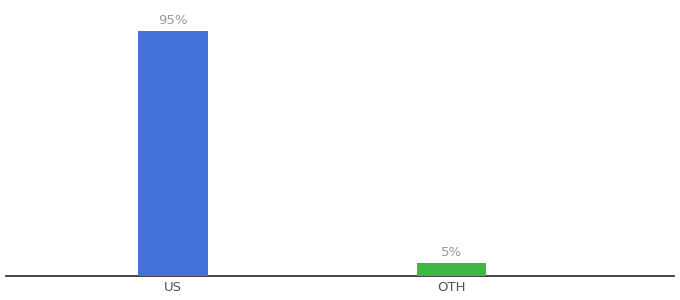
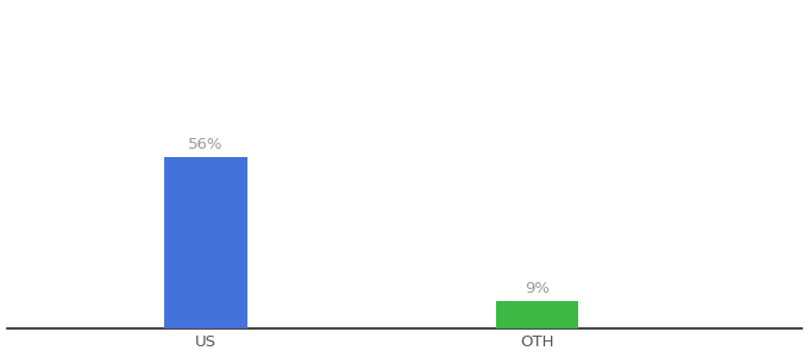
US: 95% -> 56%
OTH: 5% -> 9%
